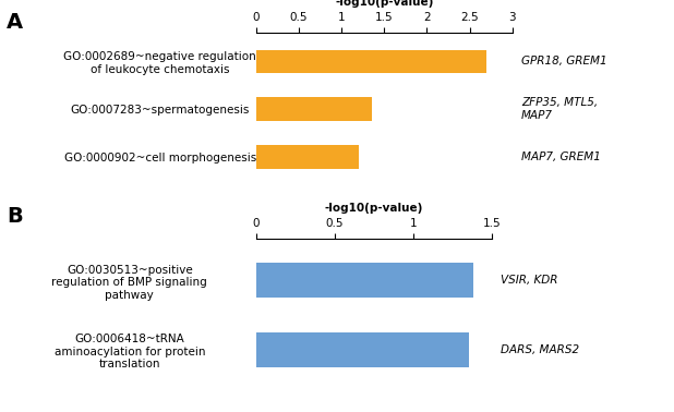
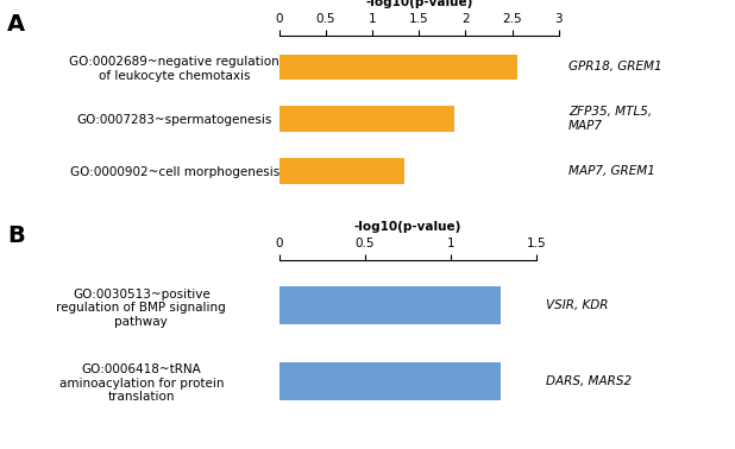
GO:0002689~negative regulation of leukocyte chemotaxis: 2.70 -> 2.56
GO:0007283~spermatogenesis: 1.35 -> 1.88
GO:0000902~cell morphogenesis: 1.20 -> 1.34
GO:0030513~positive regulation of BMP signaling pathway: 1.38 -> 1.29
GO:0006418~tRNA aminoacylation for protein translation: 1.35 -> 1.29
